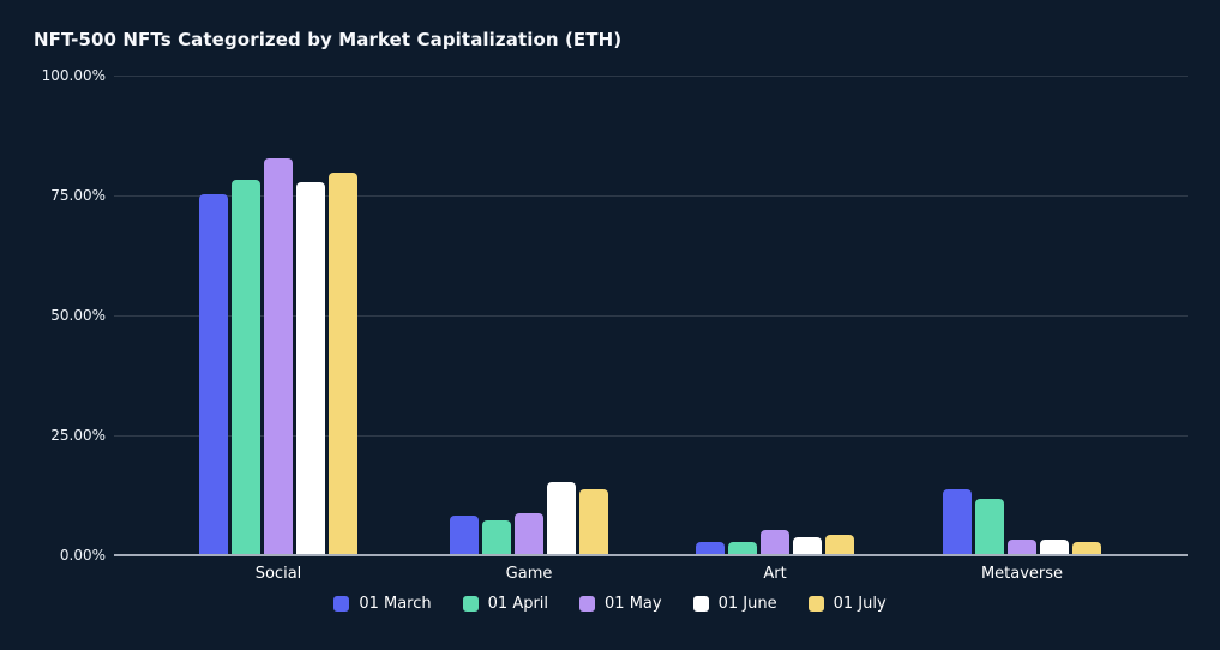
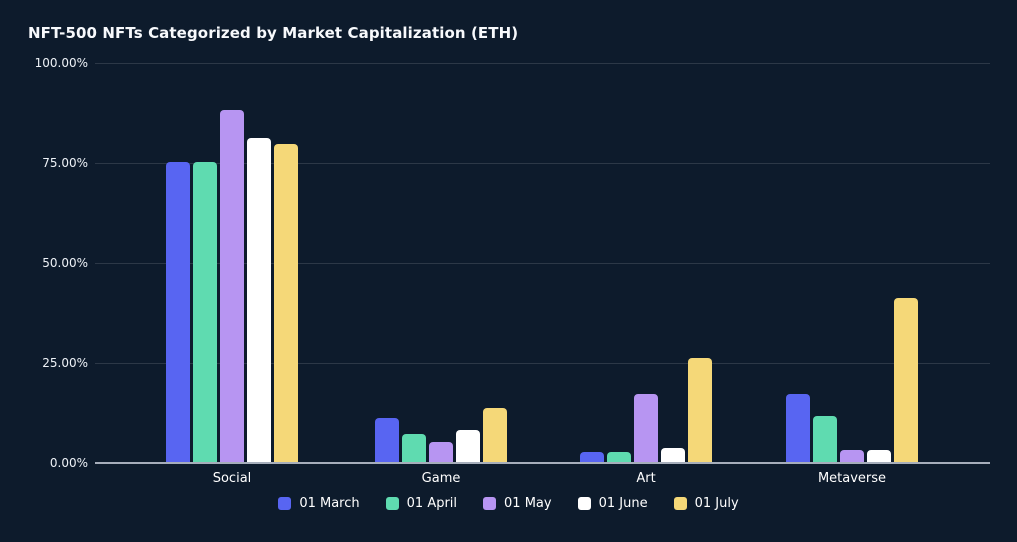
01 April/Social: 78% -> 75%
01 May/Social: 82% -> 88%
01 June/Social: 78% -> 81%
01 March/Game: 8% -> 11%
01 May/Game: 8% -> 5%
01 June/Game: 15% -> 8%
01 May/Art: 5% -> 17%
01 July/Art: 4% -> 26%
01 March/Metaverse: 14% -> 17%
01 July/Metaverse: 2% -> 41%
